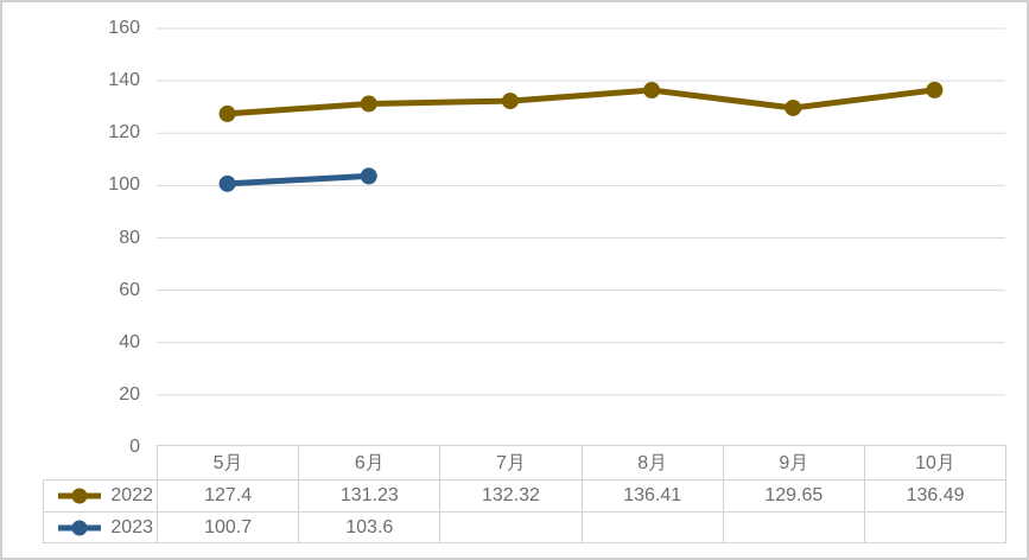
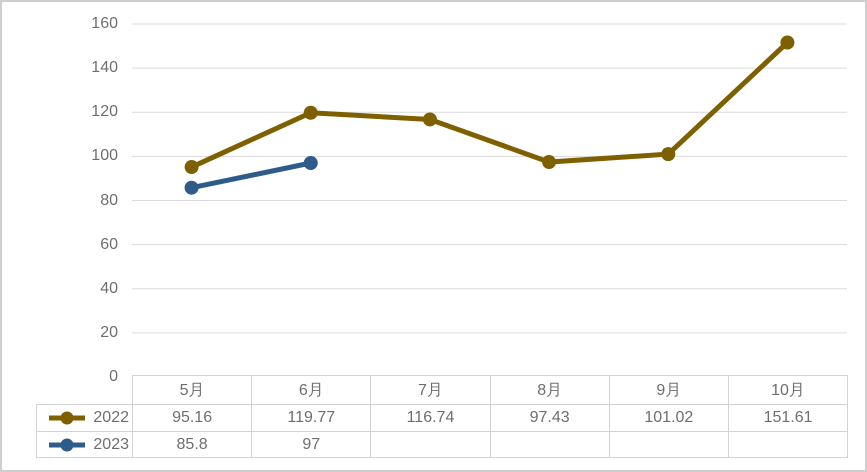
2022/5月: 127.4 -> 95.16
2023/5月: 100.7 -> 85.8
2022/6月: 131.23 -> 119.77
2023/6月: 103.6 -> 97
2022/7月: 132.32 -> 116.74
2022/8月: 136.41 -> 97.43
2022/9月: 129.65 -> 101.02
2022/10月: 136.49 -> 151.61
